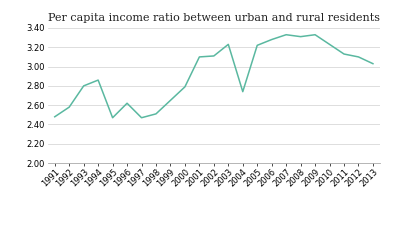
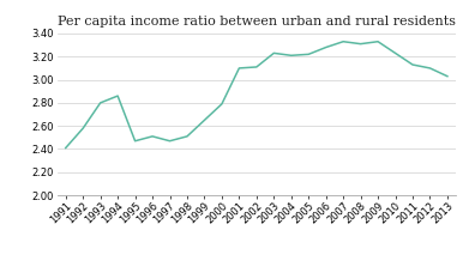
1991: 2.48 -> 2.41
1996: 2.62 -> 2.51
2004: 2.74 -> 3.21
